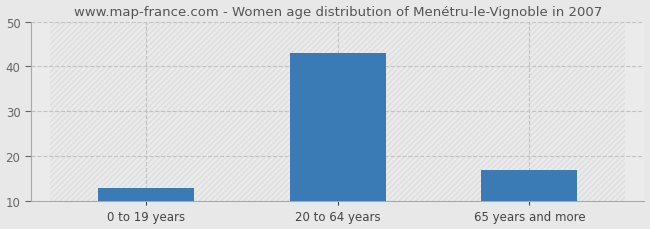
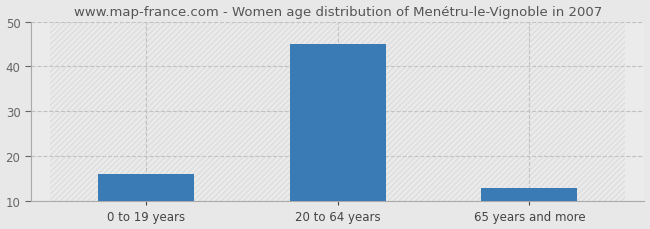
0 to 19 years: 13 -> 16
20 to 64 years: 43 -> 45
65 years and more: 17 -> 13
